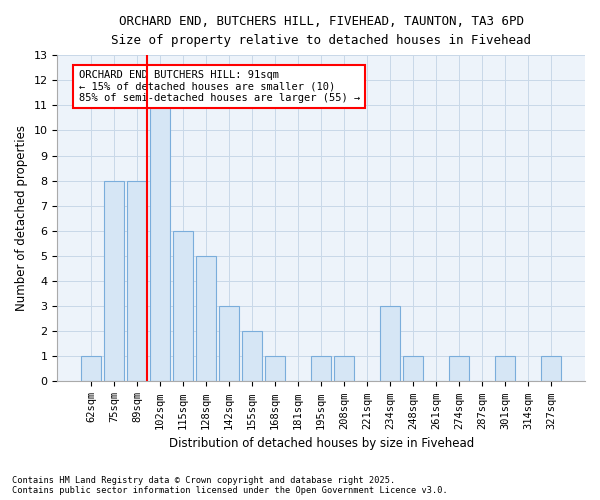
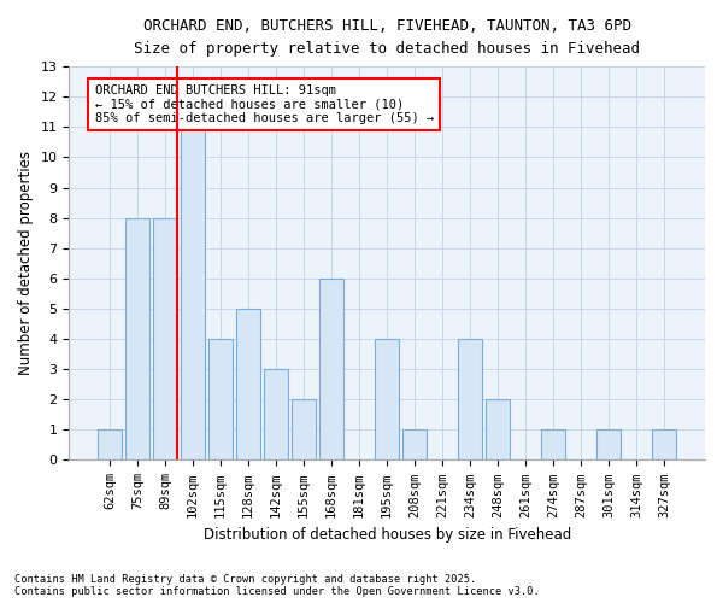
115sqm: 6 -> 4
168sqm: 1 -> 6
195sqm: 1 -> 4
234sqm: 3 -> 4
248sqm: 1 -> 2
